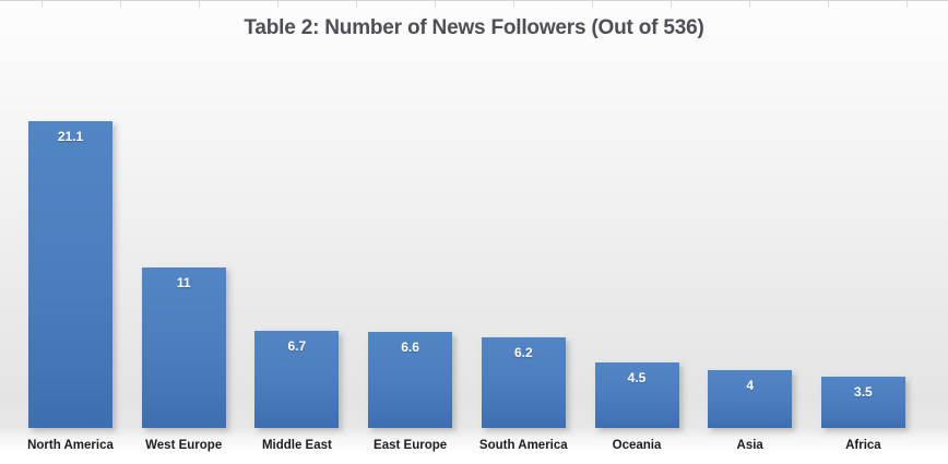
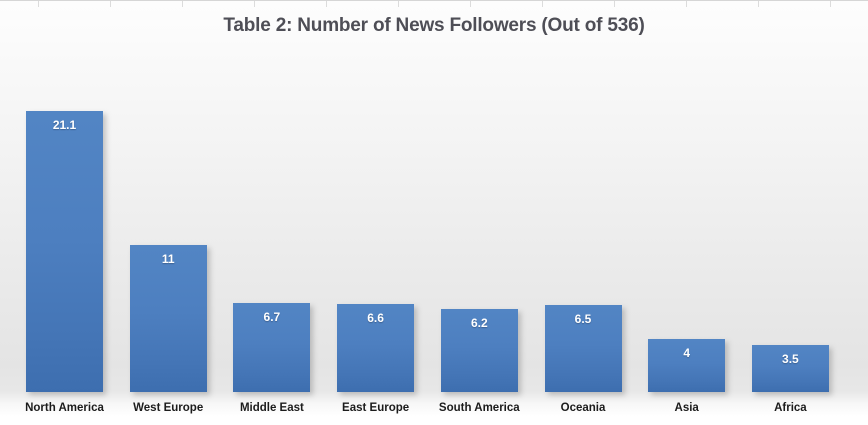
Oceania: 4.5 -> 6.5
